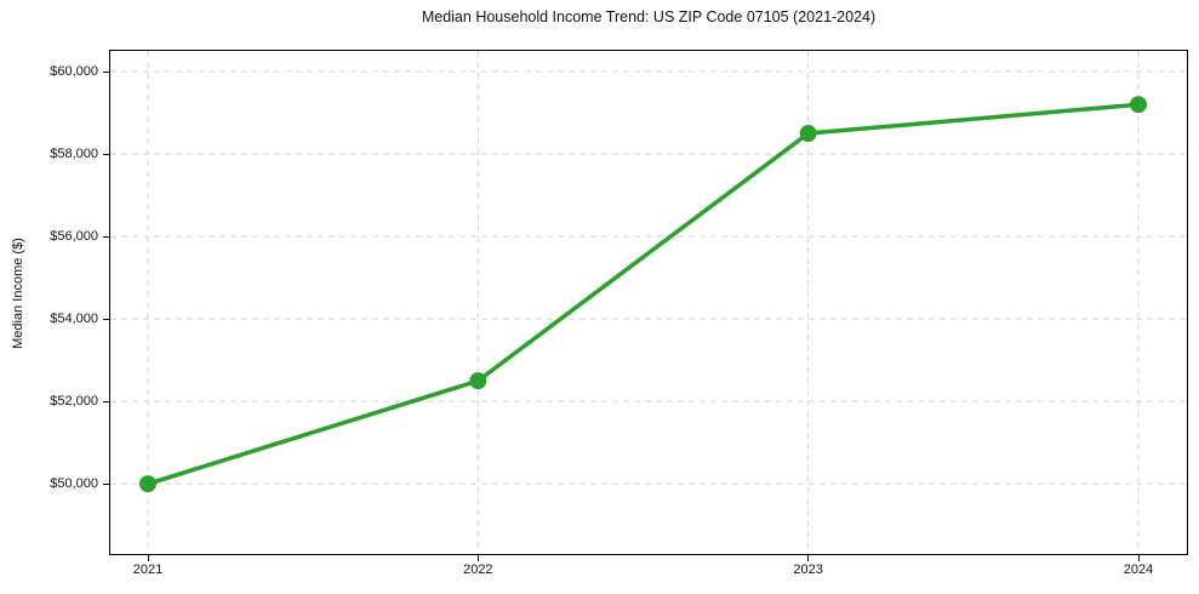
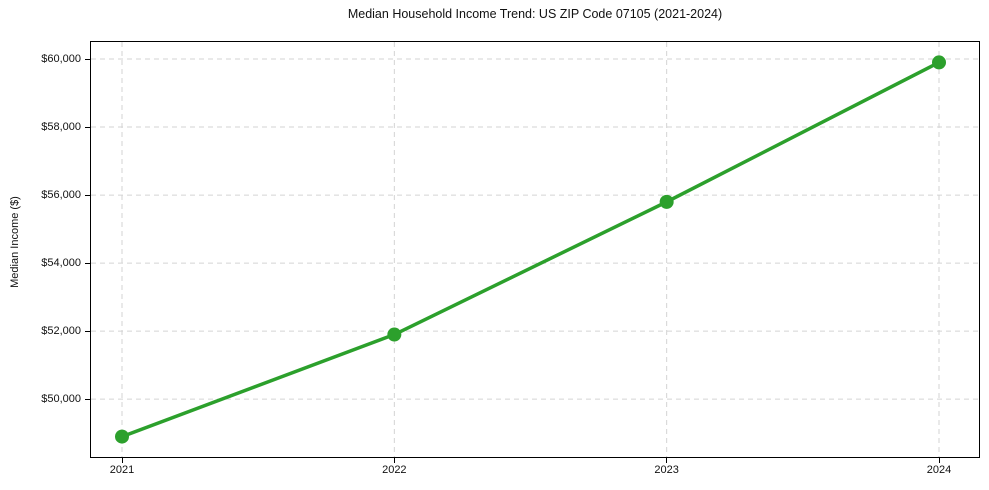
2021: $50000 -> $48900
2022: $52500 -> $51900
2023: $58500 -> $55800
2024: $59200 -> $59900
